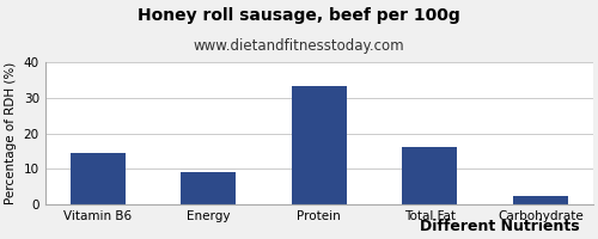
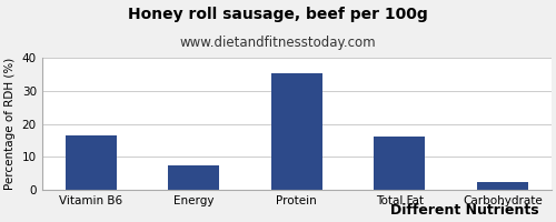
Vitamin B6: 14.5 -> 16.5
Energy: 9.2 -> 7.5
Protein: 33.3 -> 35.5
